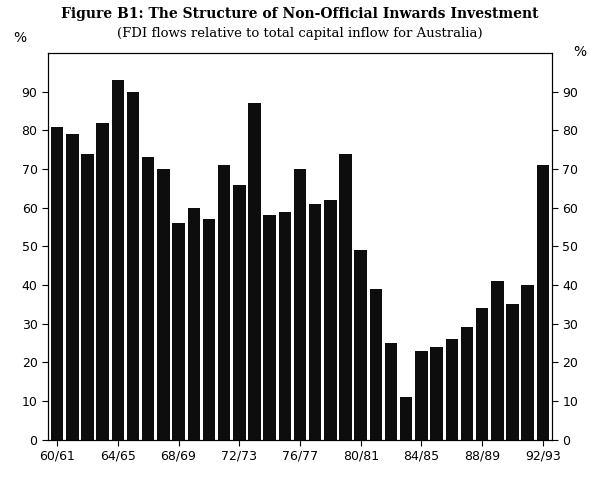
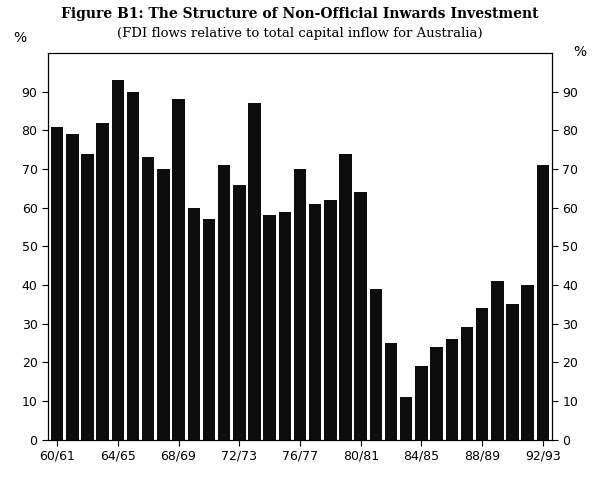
68/69: 56 -> 88
80/81: 49 -> 64
84/85: 23 -> 19
